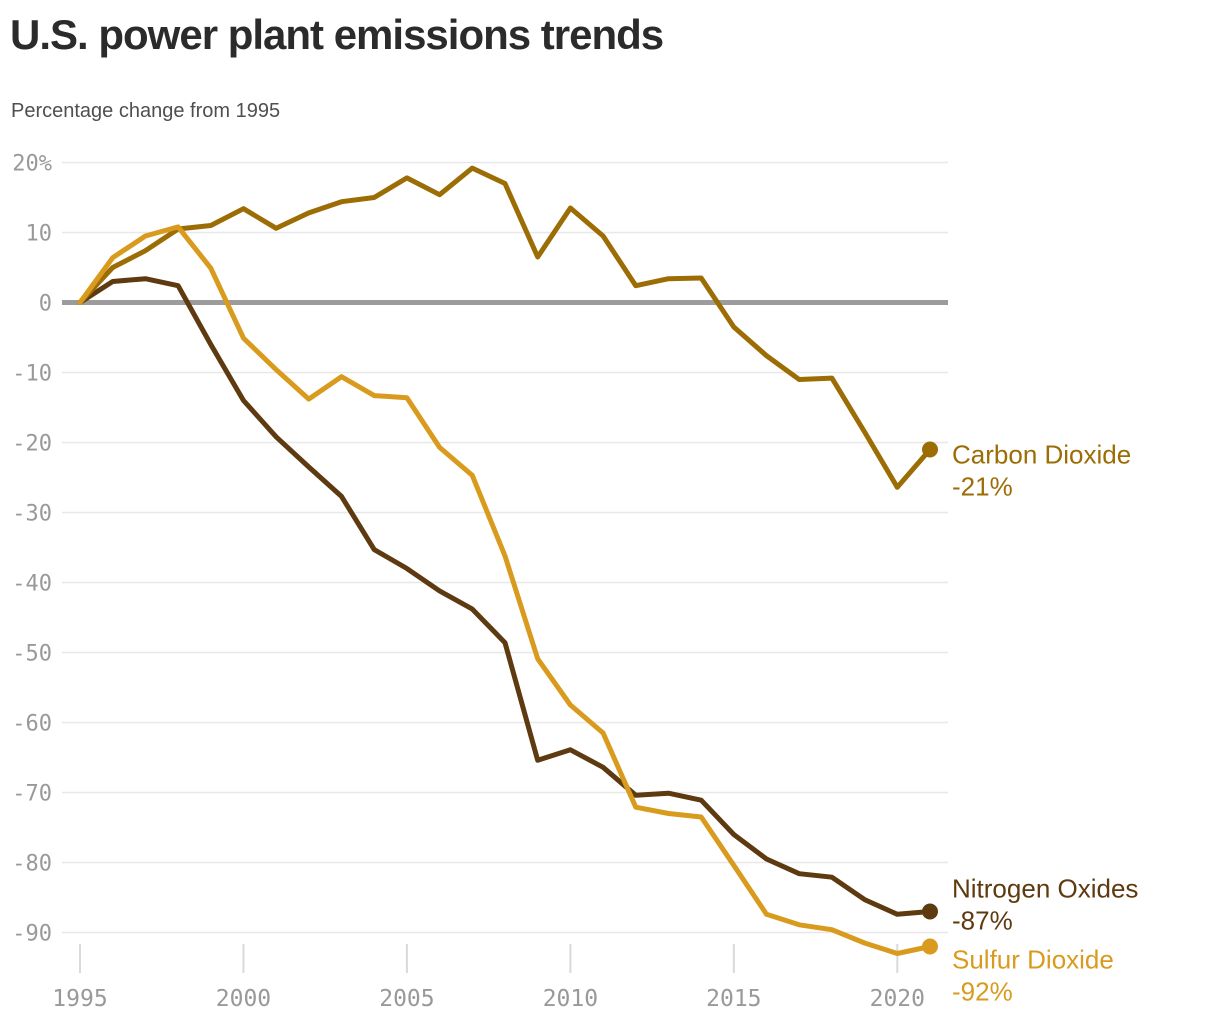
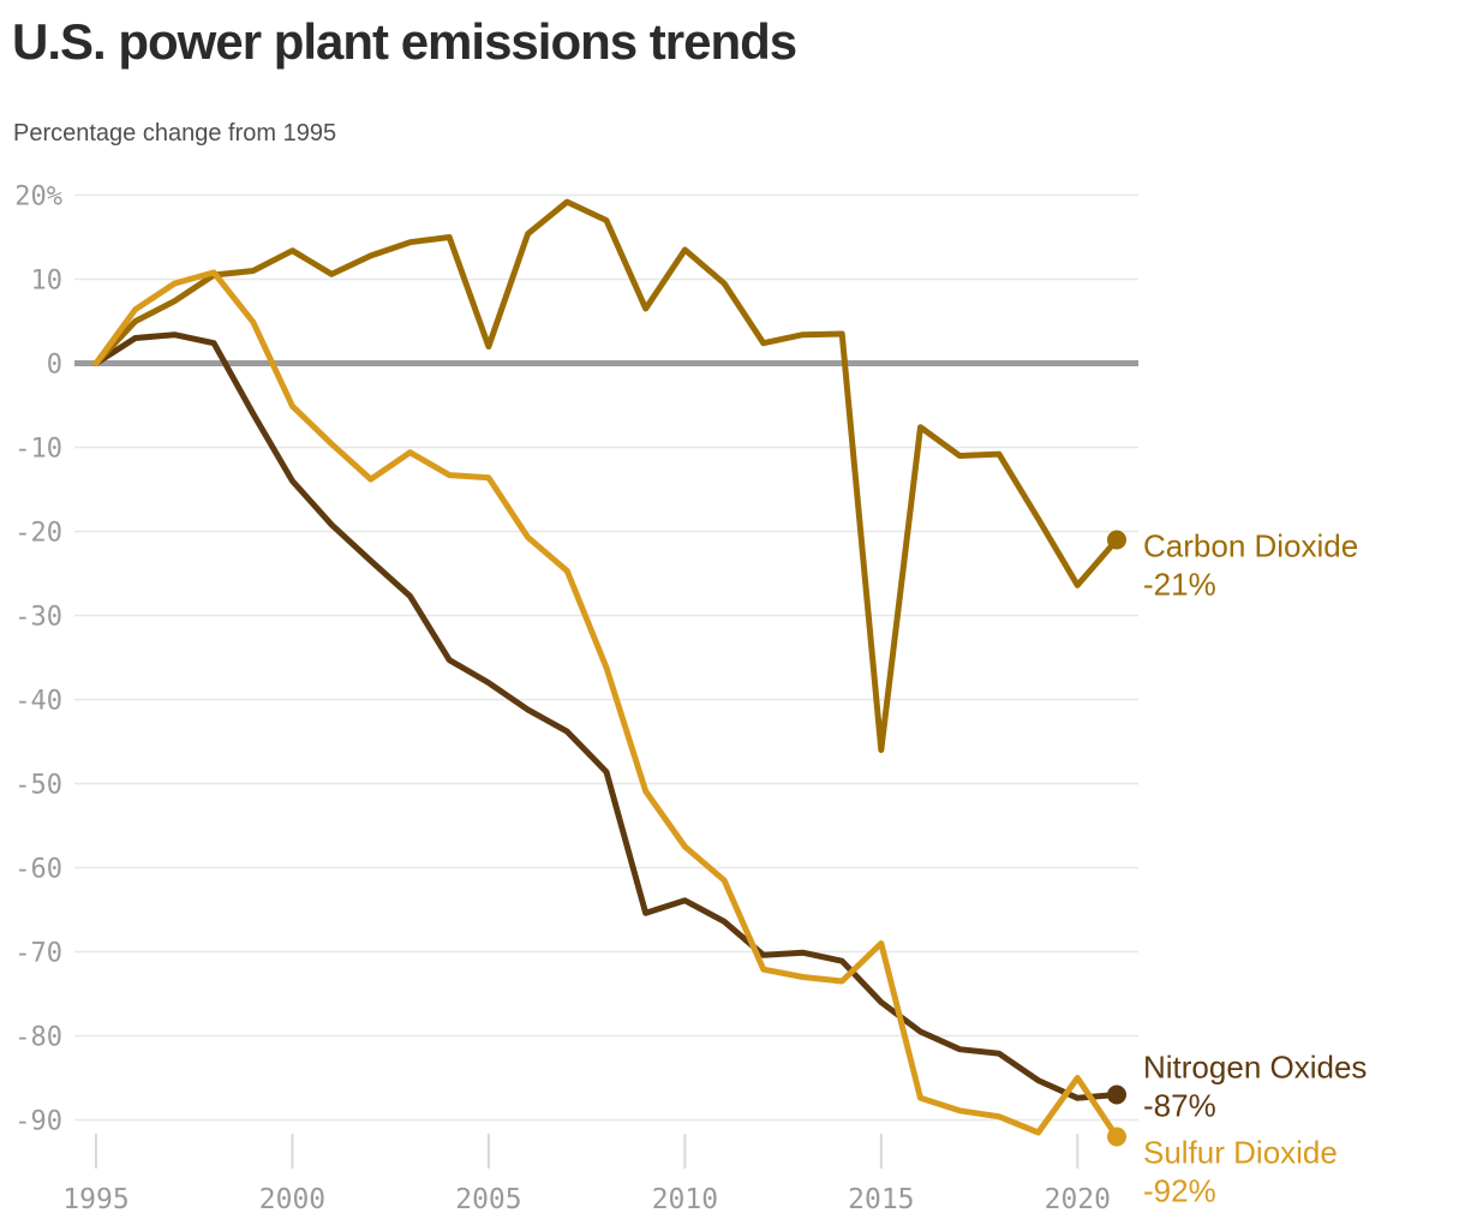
Carbon Dioxide/2005: 18% -> 2%
Carbon Dioxide/2015: -4% -> -46%
Sulfur Dioxide/2015: -80% -> -69%
Sulfur Dioxide/2020: -93% -> -85%
